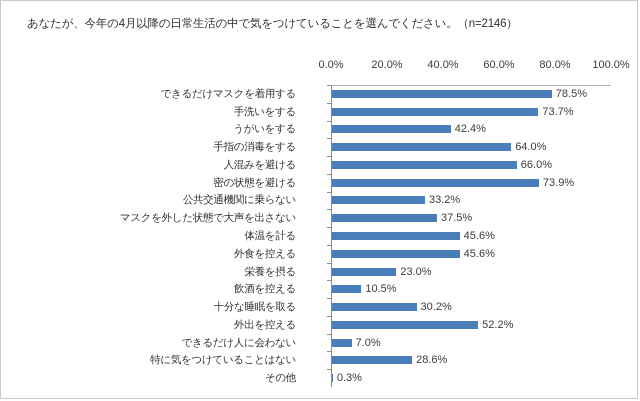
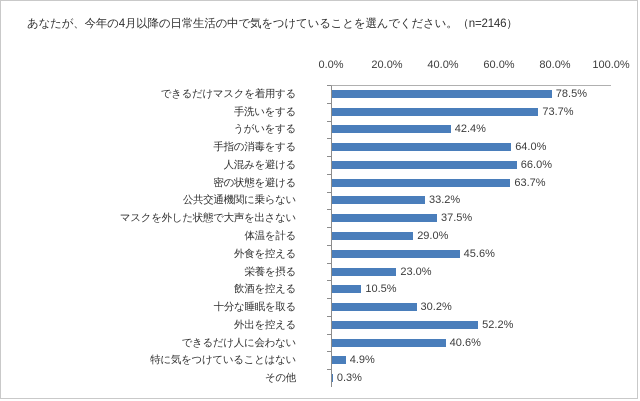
密の状態を避ける: 73.9% -> 63.7%
体温を計る: 45.6% -> 29.0%
できるだけ人に会わない: 7.0% -> 40.6%
特に気をつけていることはない: 28.6% -> 4.9%
